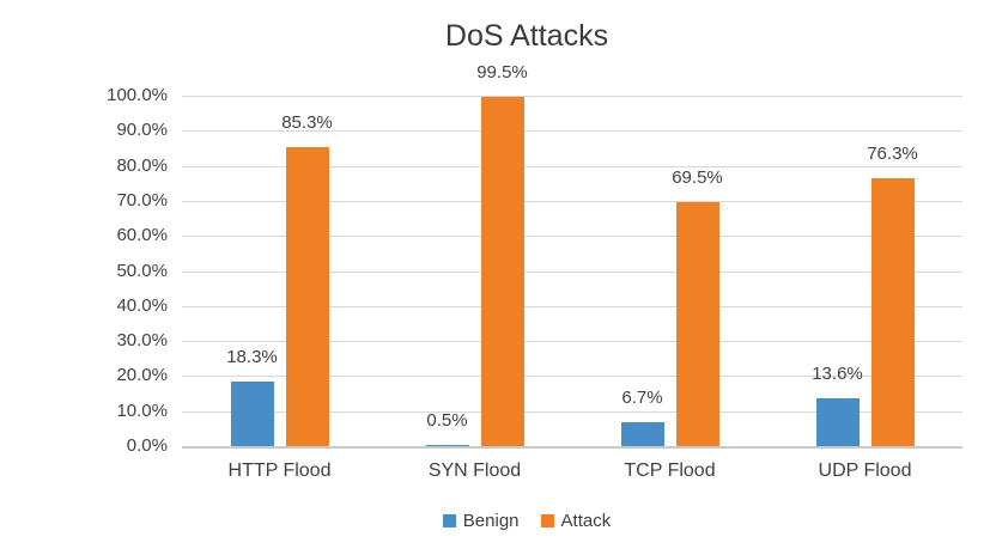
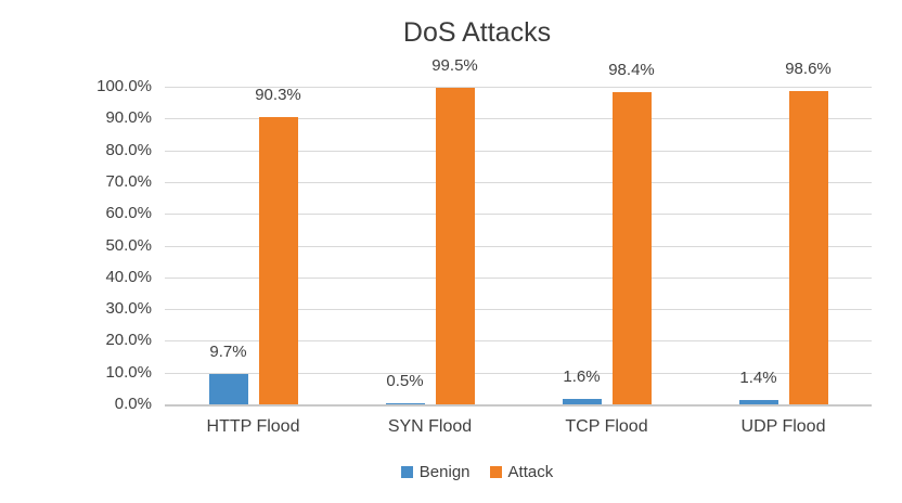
Benign/HTTP Flood: 18.3% -> 9.7%
Attack/HTTP Flood: 85.3% -> 90.3%
Benign/TCP Flood: 6.7% -> 1.6%
Attack/TCP Flood: 69.5% -> 98.4%
Benign/UDP Flood: 13.6% -> 1.4%
Attack/UDP Flood: 76.3% -> 98.6%
